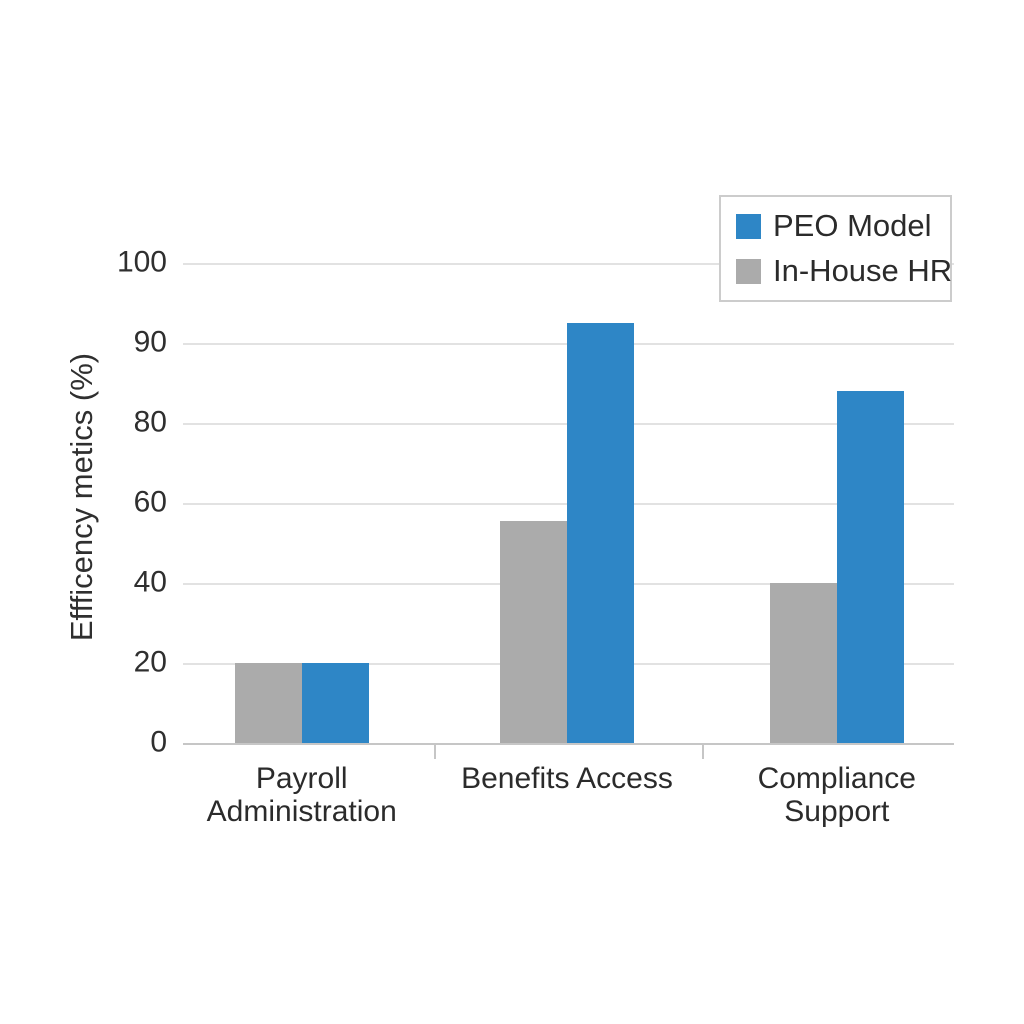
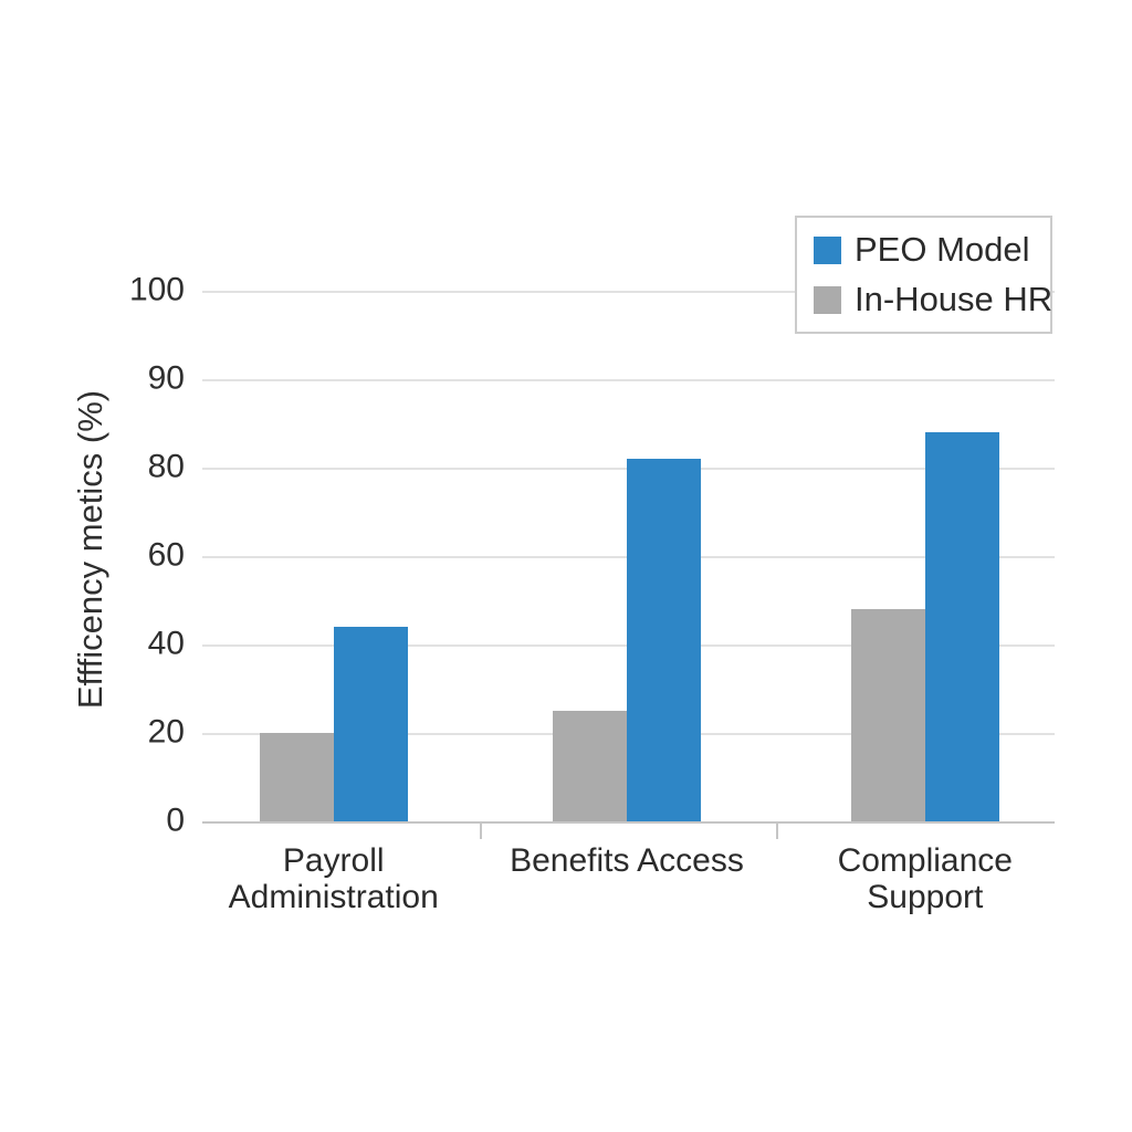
PEO Model/Payroll Administration: 20 -> 44
PEO Model/Benefits Access: 92 -> 81
In-House HR/Benefits Access: 56 -> 25
In-House HR/Compliance Support: 40 -> 48
